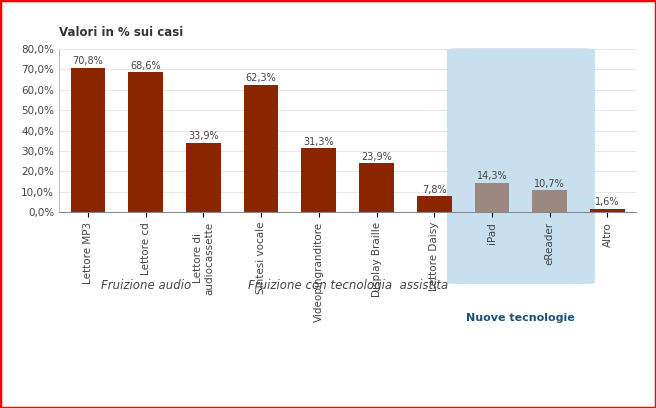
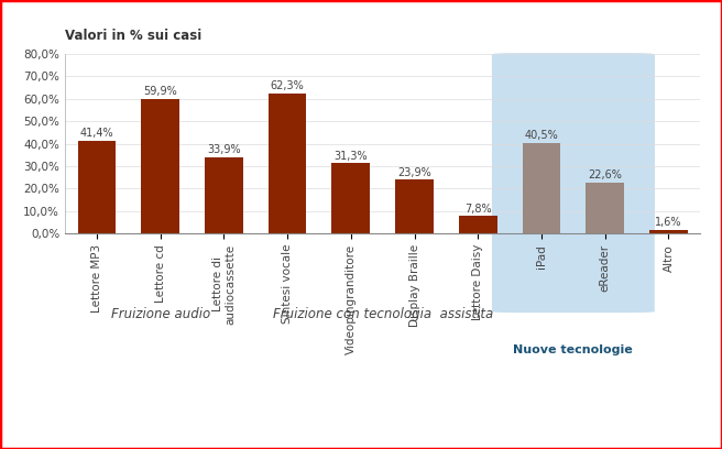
Lettore MP3: 70,8% -> 41,4%
Lettore cd: 68,6% -> 59,9%
iPad: 14,3% -> 40,5%
eReader: 10,7% -> 22,6%
